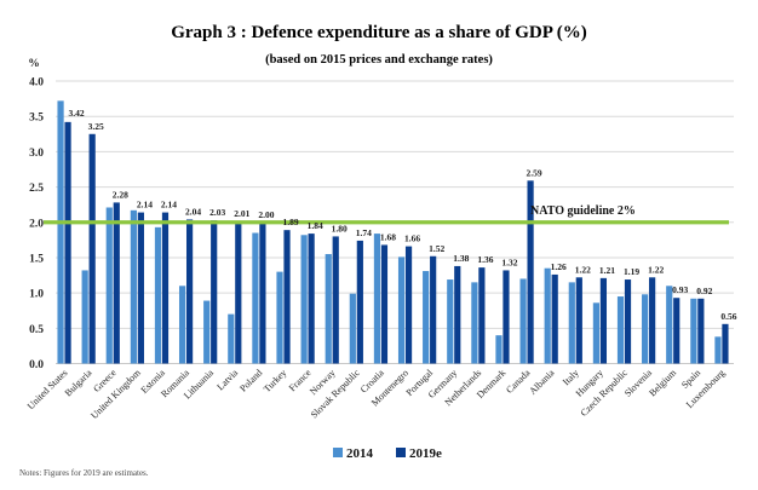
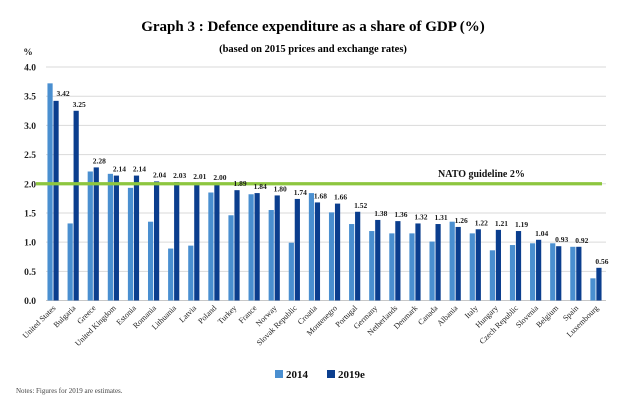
2014/Romania: 1.1 -> 1.4
2014/Latvia: 0.7 -> 0.9
2014/Turkey: 1.3 -> 1.5
2014/Denmark: 0.4 -> 1.1
2014/Canada: 1.2 -> 1.0
2019e/Canada: 2.59 -> 1.31
2019e/Slovenia: 1.22 -> 1.04
2014/Belgium: 1.1 -> 1.0
